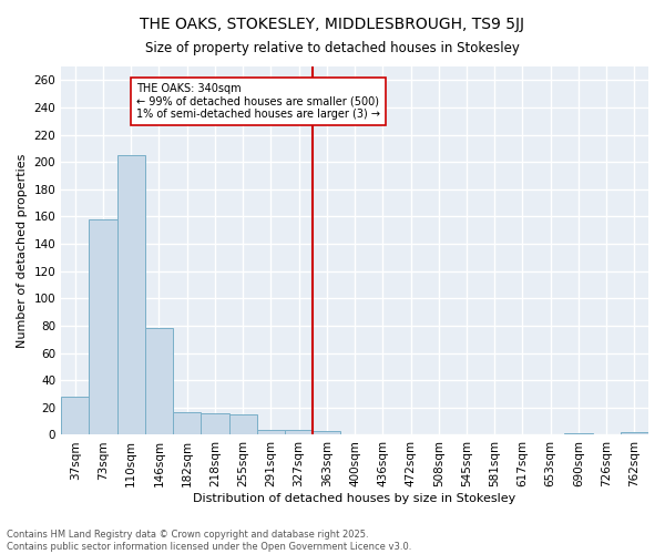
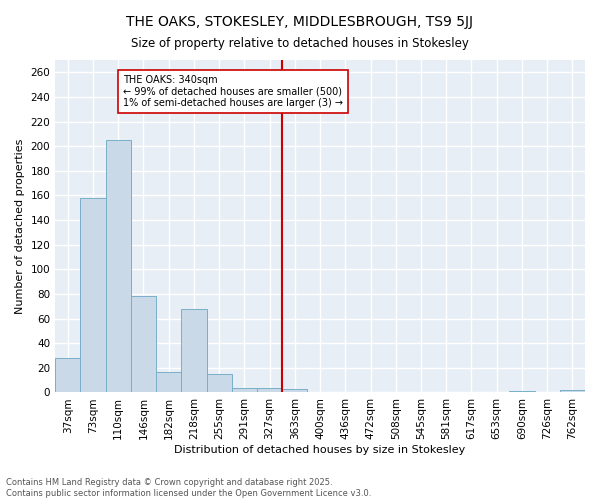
218sqm: 16 -> 68
